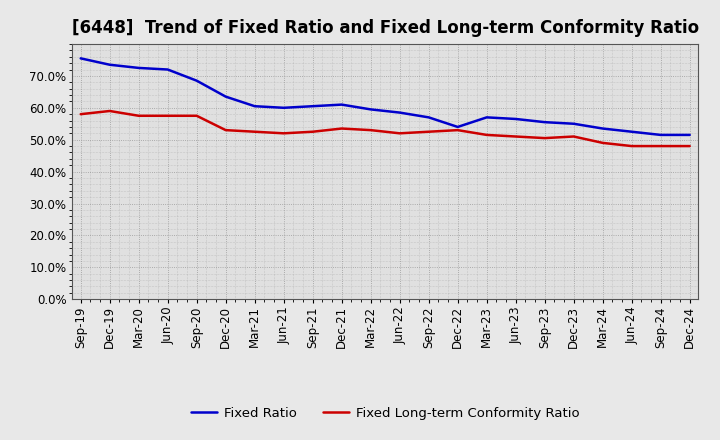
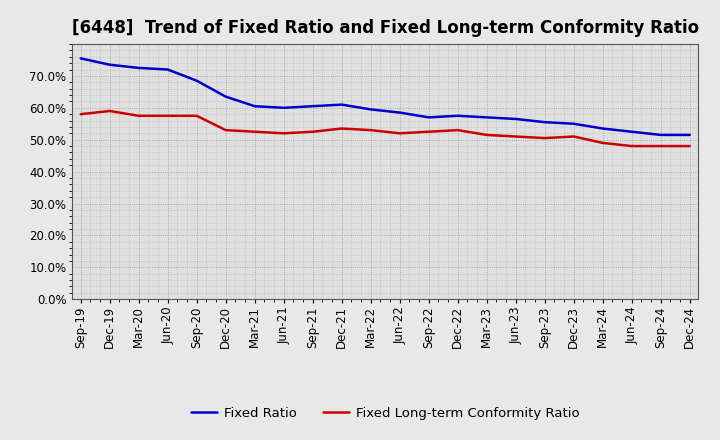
Fixed Ratio/Dec-22: 54.0% -> 57.5%
